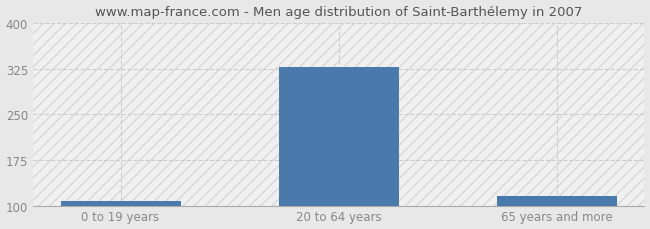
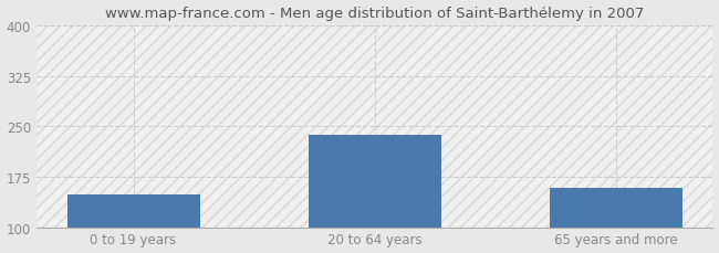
0 to 19 years: 107 -> 148
20 to 64 years: 328 -> 238
65 years and more: 115 -> 158
